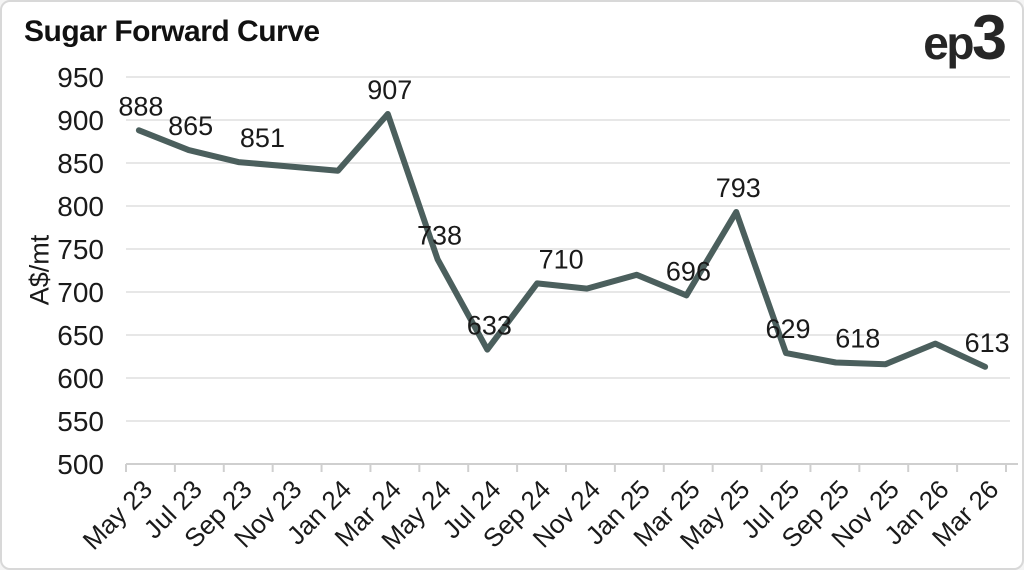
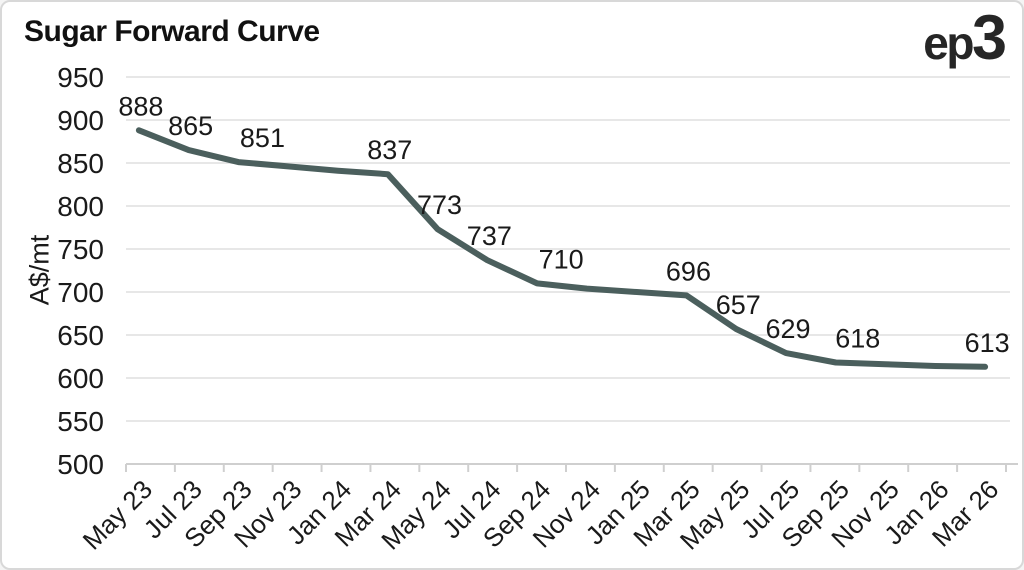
Mar 24: 907 -> 837
May 24: 738 -> 773
Jul 24: 633 -> 737
Jan 25: 720 -> 700
May 25: 793 -> 657
Jan 26: 640 -> 610
